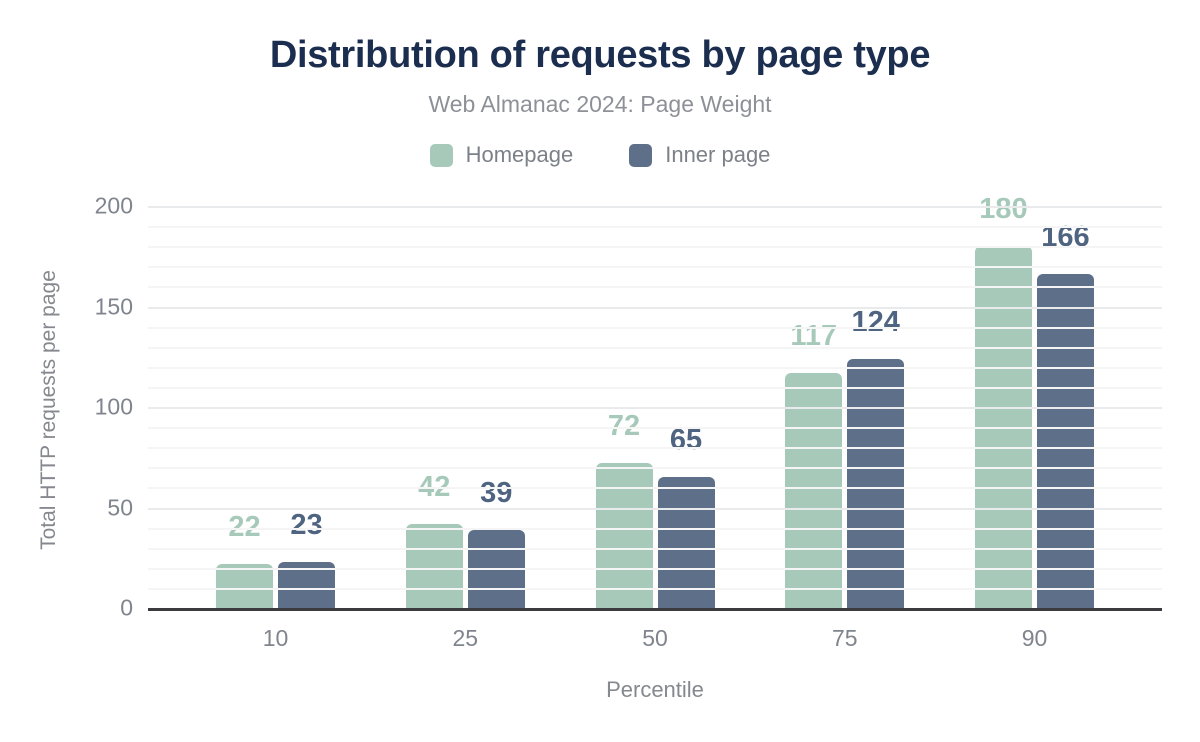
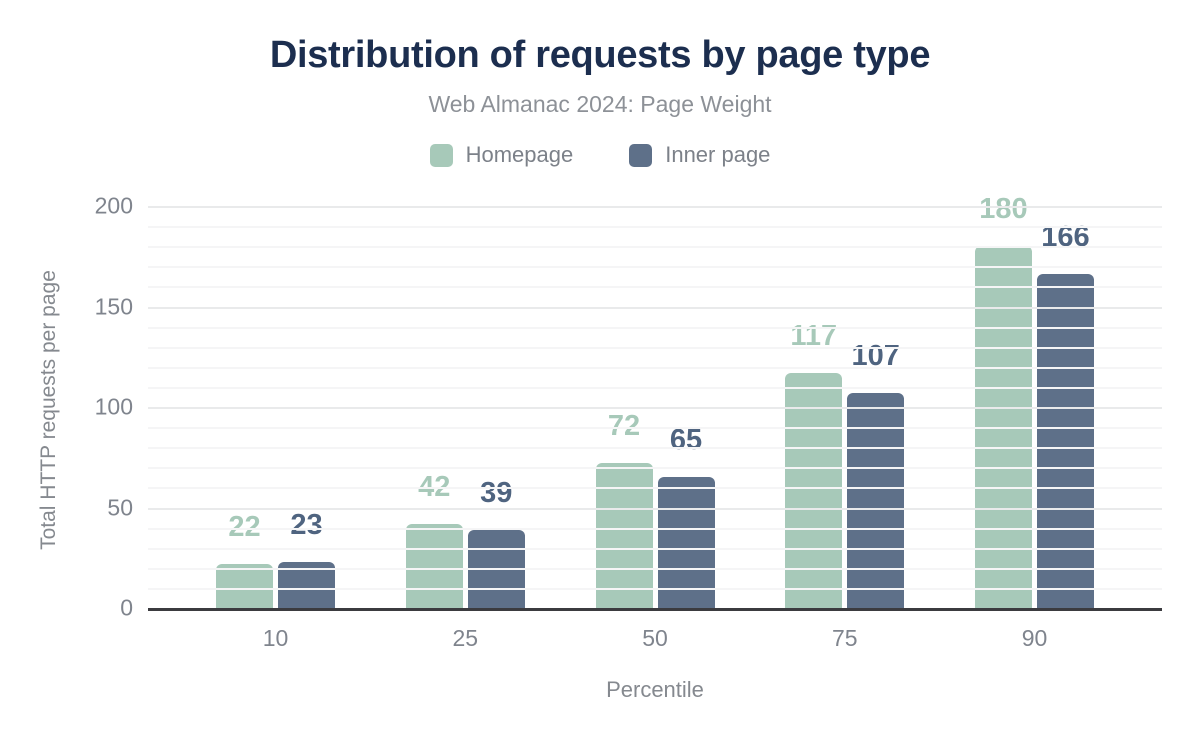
Inner page/75: 124 -> 107
